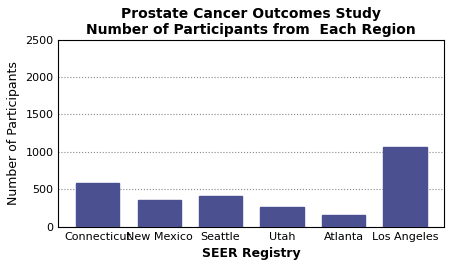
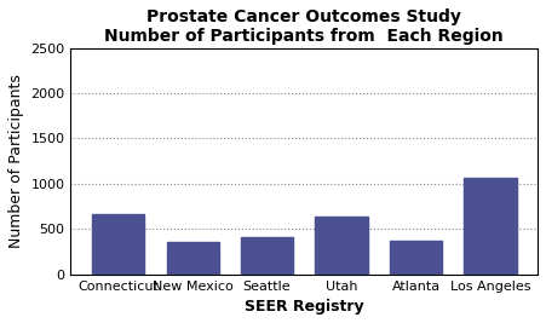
Connecticut: 580 -> 670
Utah: 260 -> 640
Atlanta: 160 -> 380
